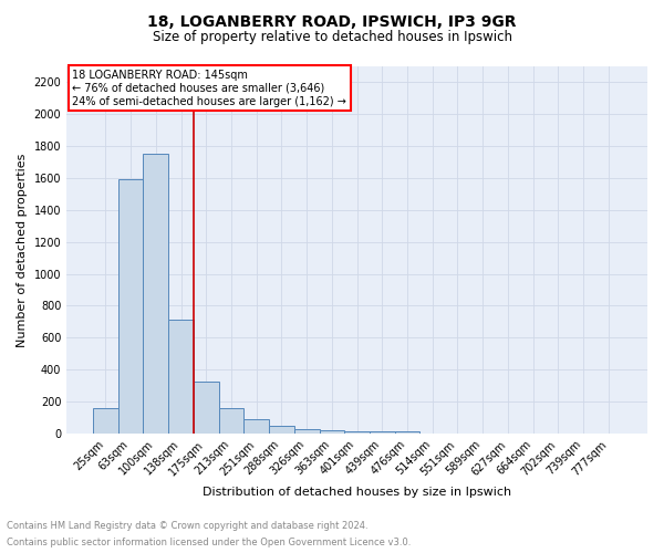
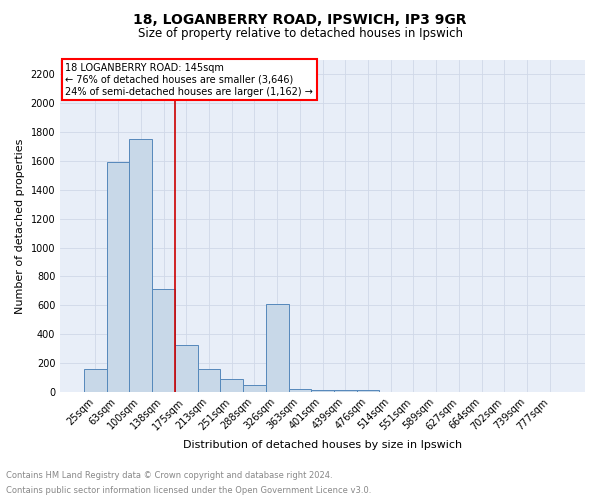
326sqm: 30 -> 610
